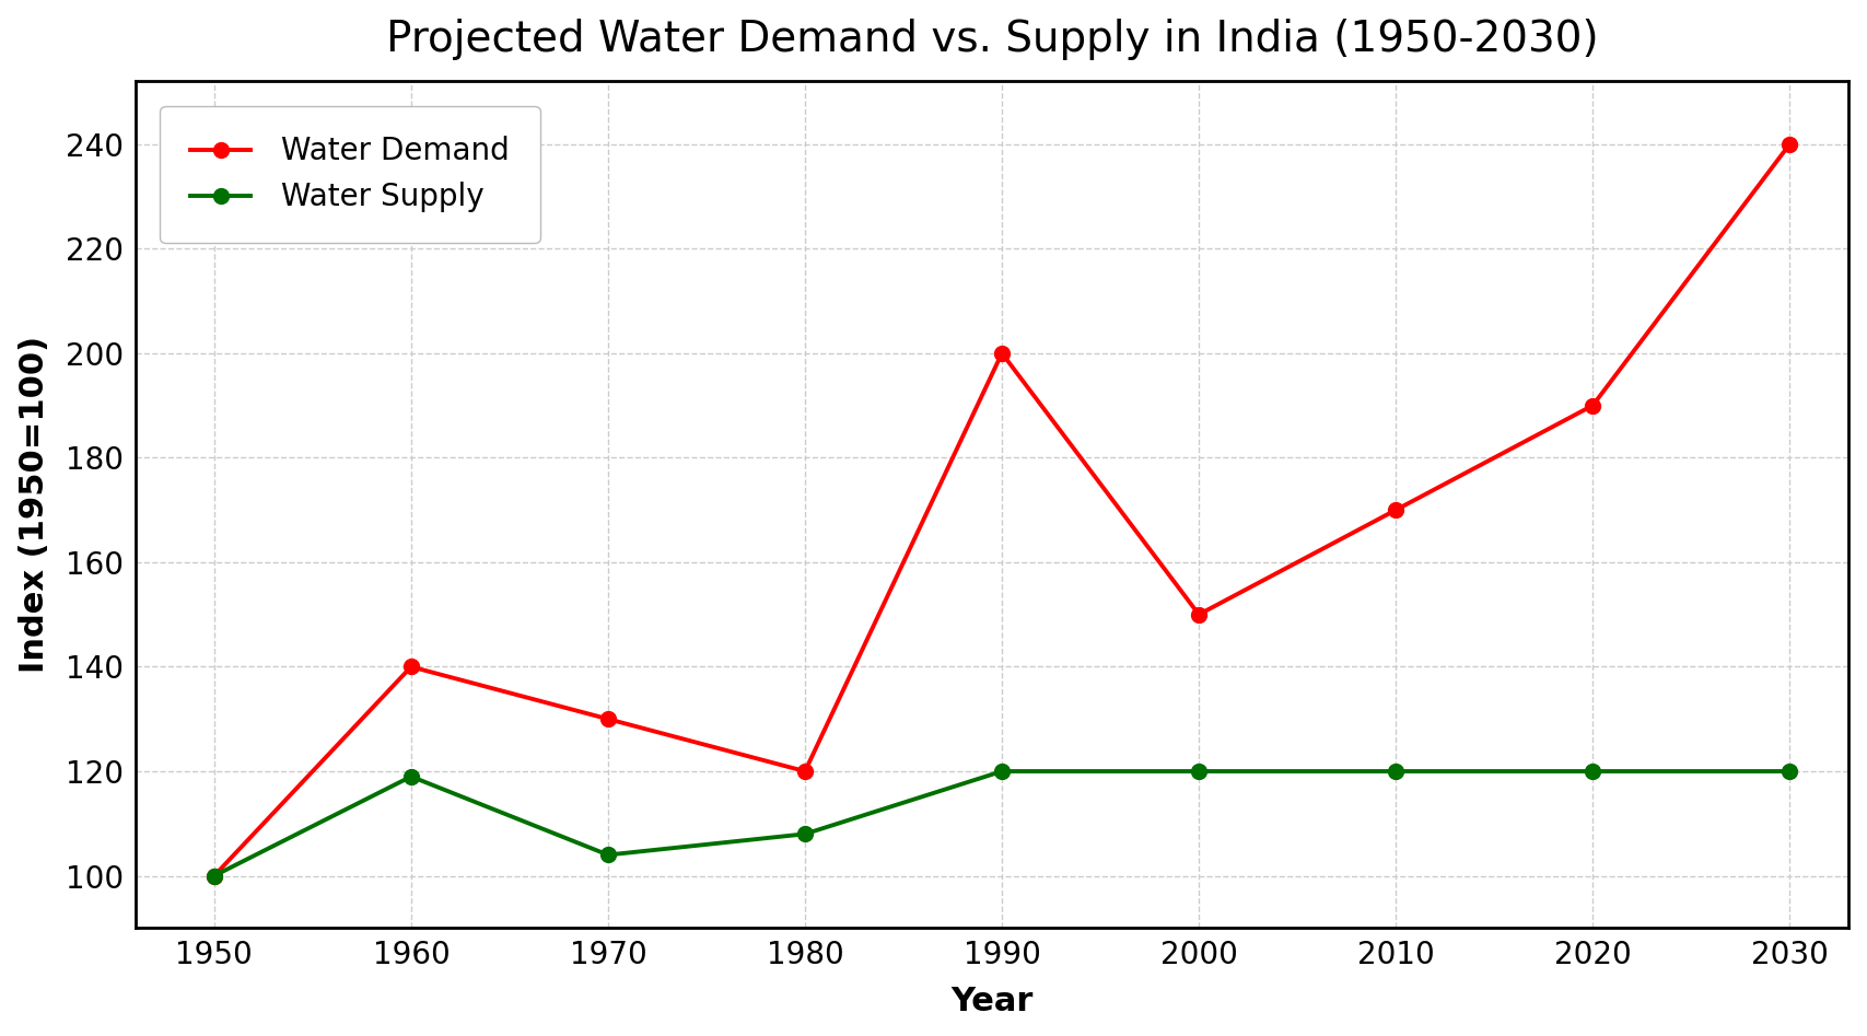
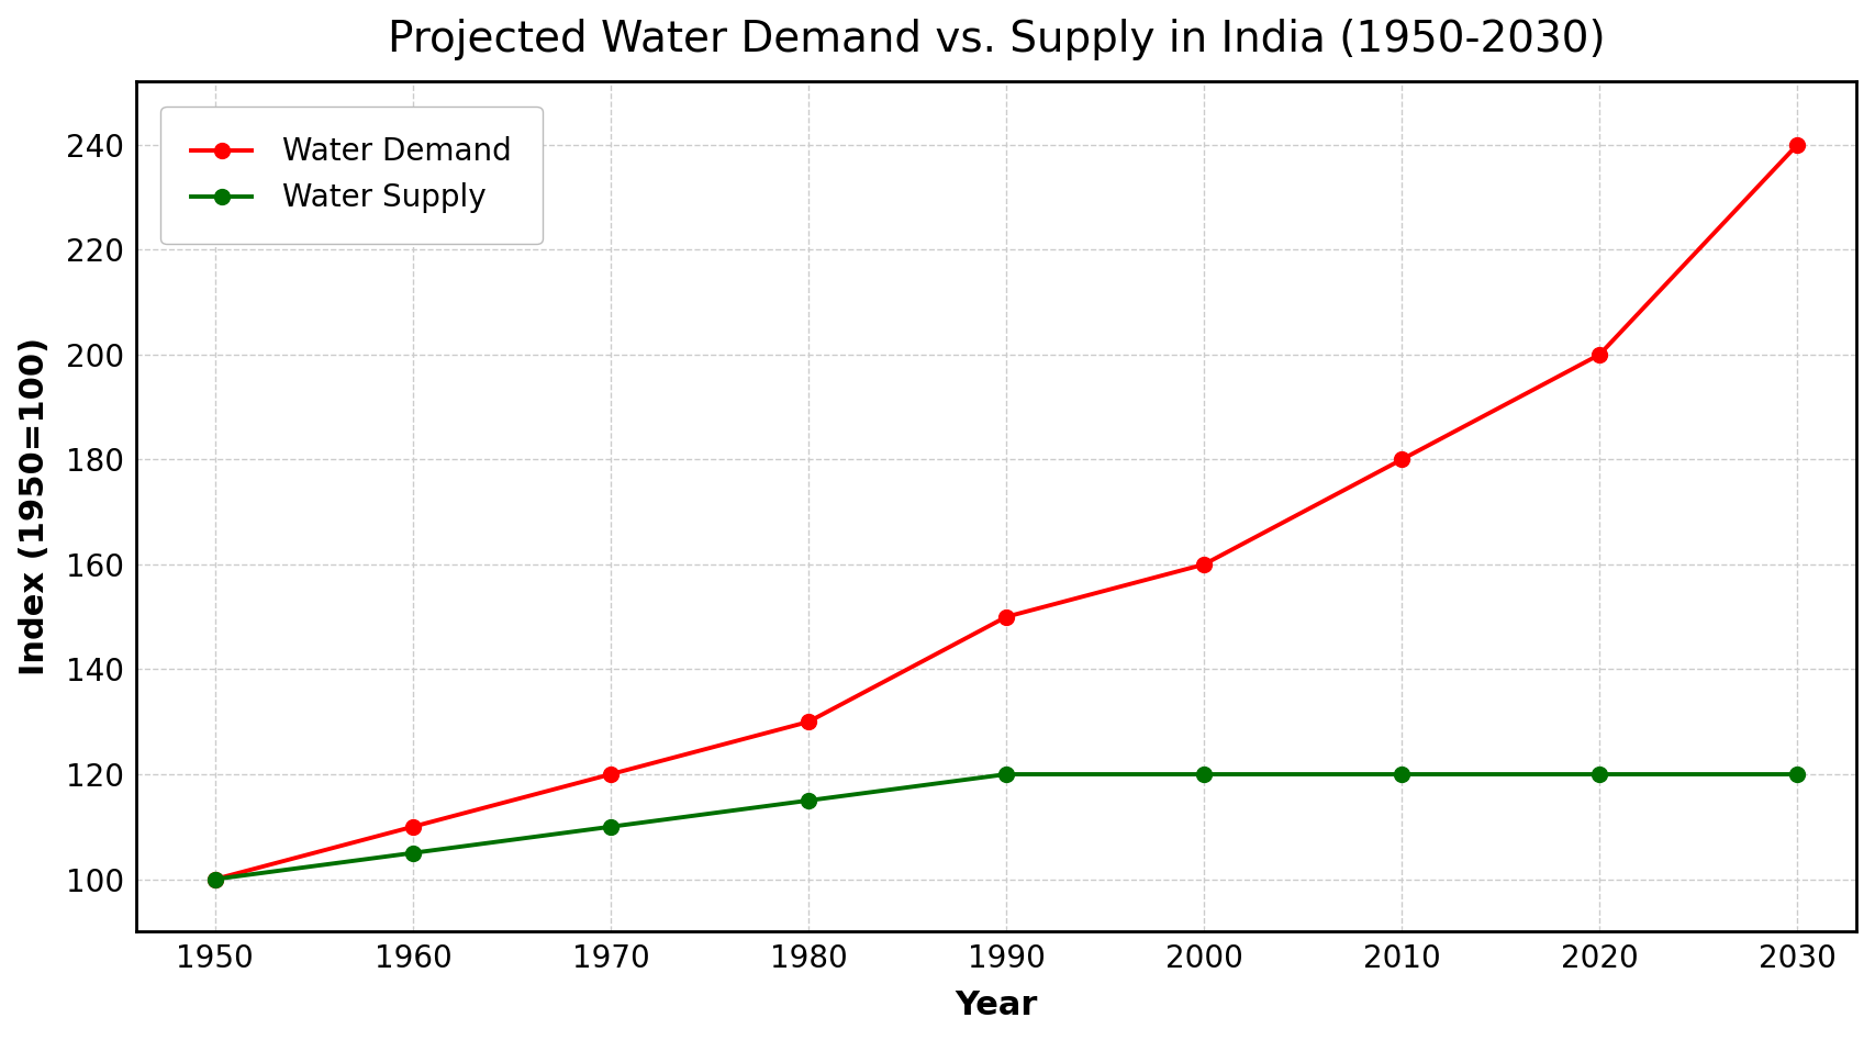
Water Demand/1960: 140 -> 110
Water Supply/1960: 119 -> 105
Water Demand/1970: 130 -> 120
Water Supply/1970: 104 -> 110
Water Demand/1980: 120 -> 130
Water Supply/1980: 108 -> 115
Water Demand/1990: 200 -> 150
Water Demand/2000: 150 -> 160
Water Demand/2010: 170 -> 180
Water Demand/2020: 190 -> 200
